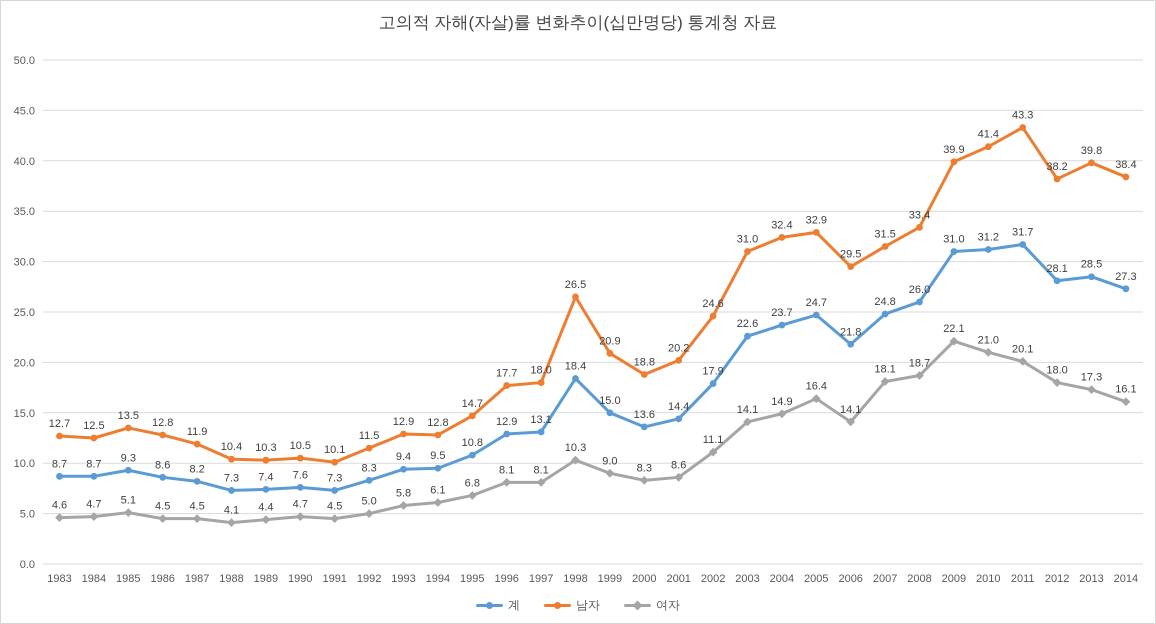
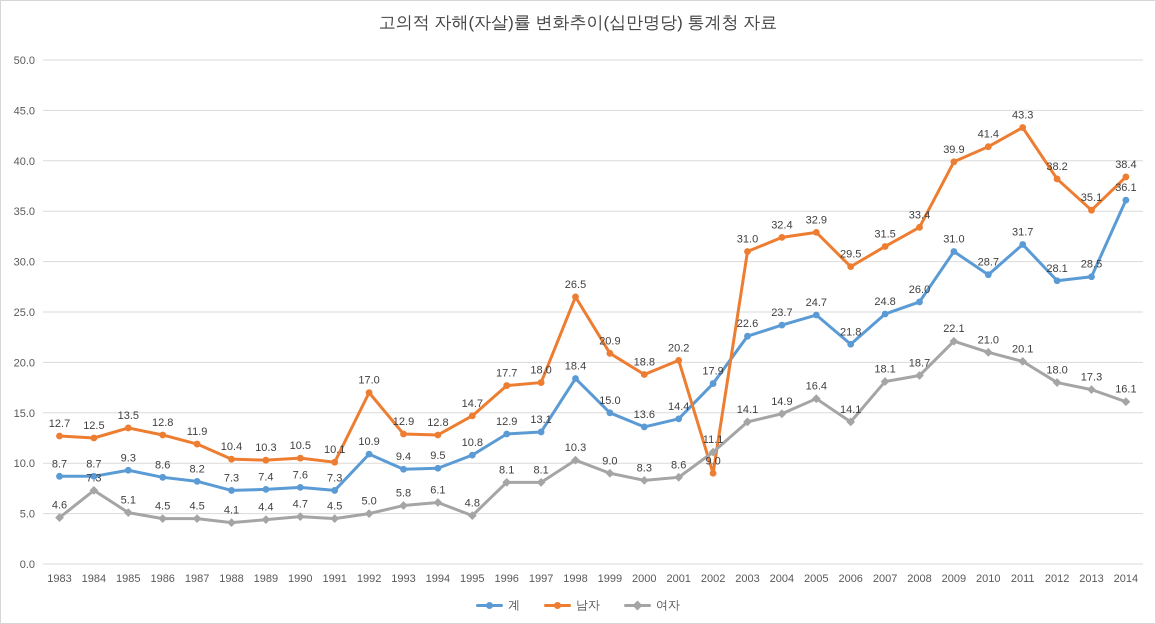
여자/1984: 4.7 -> 7.3
계/1992: 8.3 -> 10.9
남자/1992: 11.5 -> 17.0
여자/1995: 6.8 -> 4.8
남자/2002: 24.6 -> 9.0
계/2010: 31.2 -> 28.7
남자/2013: 39.8 -> 35.1
계/2014: 27.3 -> 36.1
